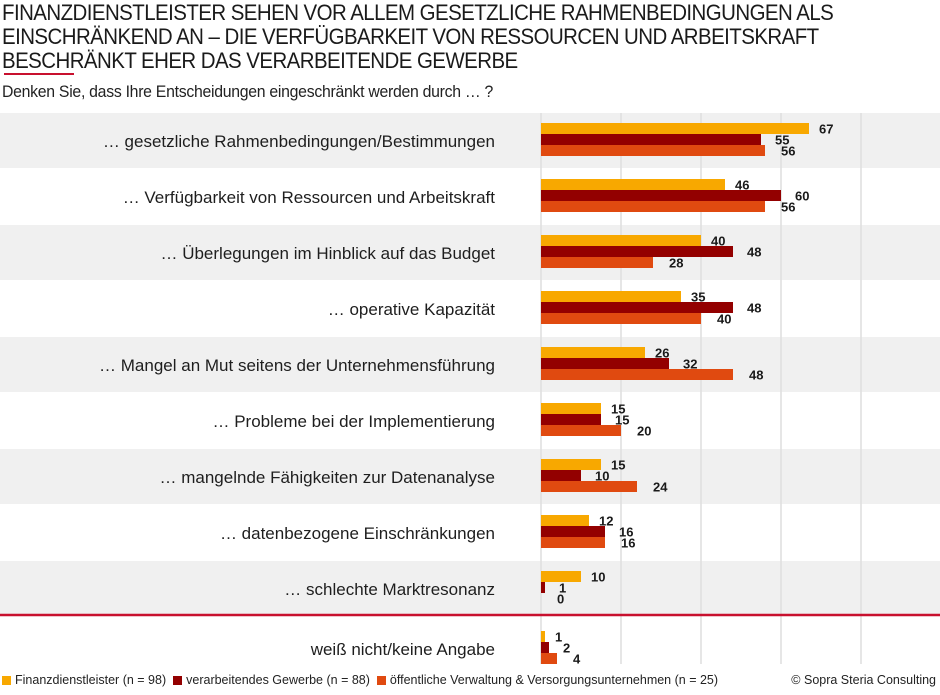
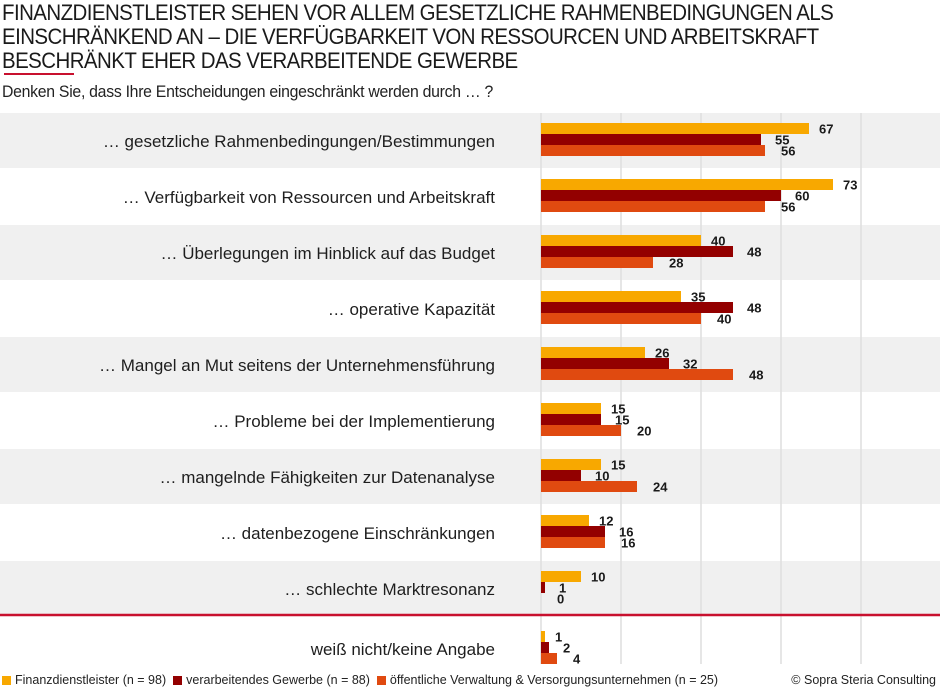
Finanzdienstleister (n = 98)/… Verfügbarkeit von Ressourcen und Arbeitskraft: 46 -> 73
